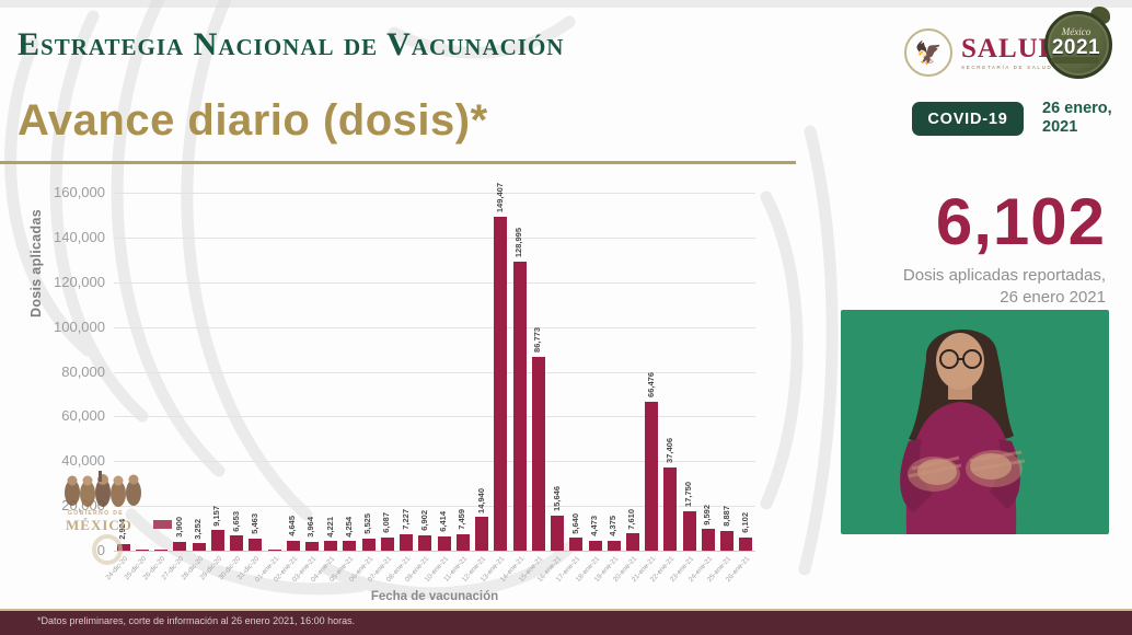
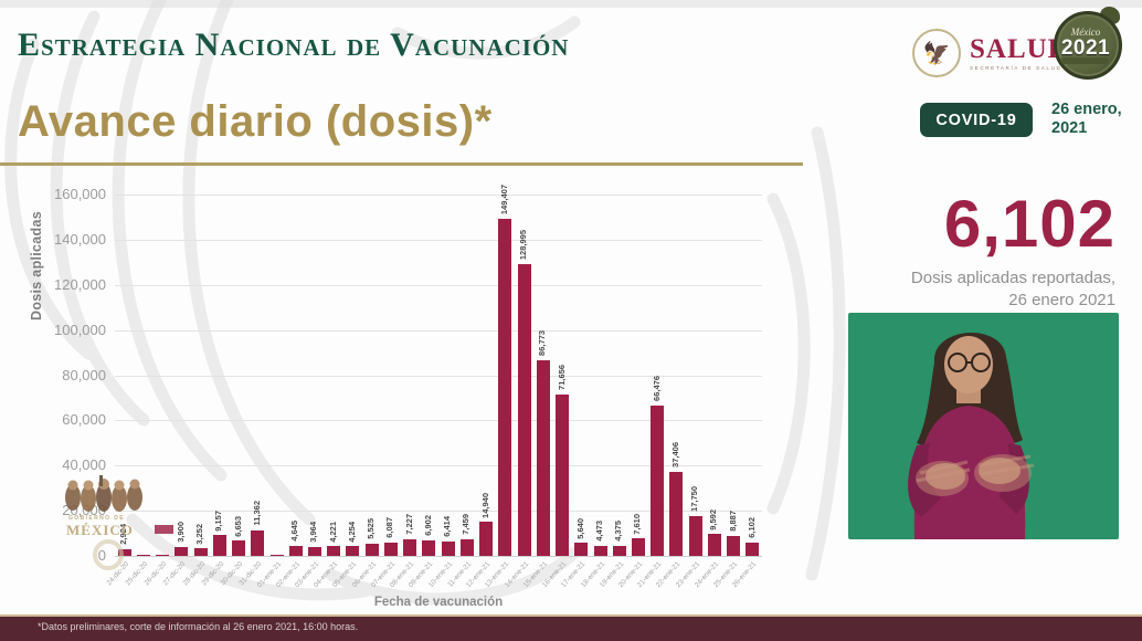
31-dic-20: 5,463 -> 11,362
16-ene-21: 15,646 -> 71,656
